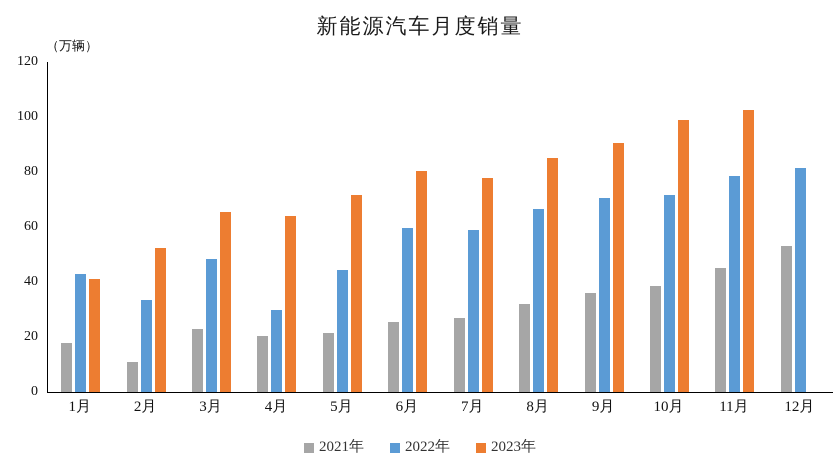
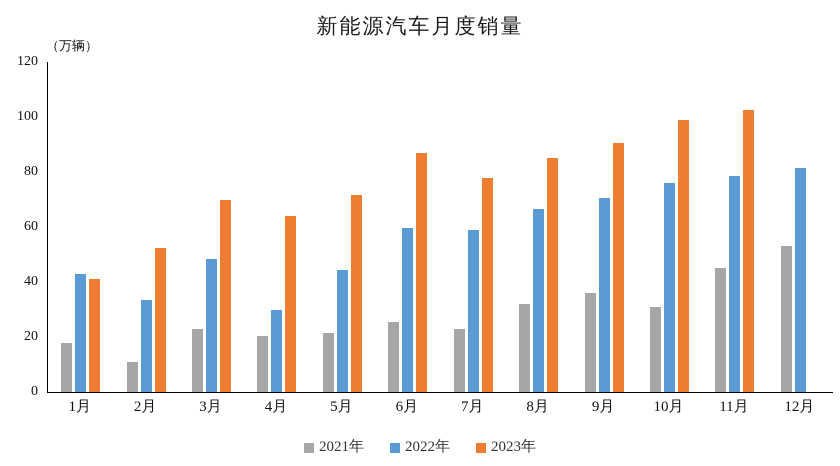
2023年/3月: 66 -> 70
2023年/6月: 80 -> 87
2021年/7月: 27 -> 23
2021年/10月: 38 -> 31
2022年/10月: 72 -> 76
